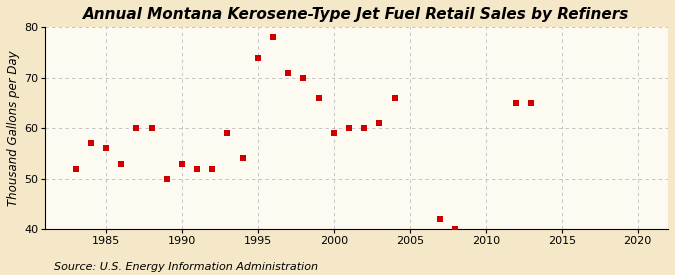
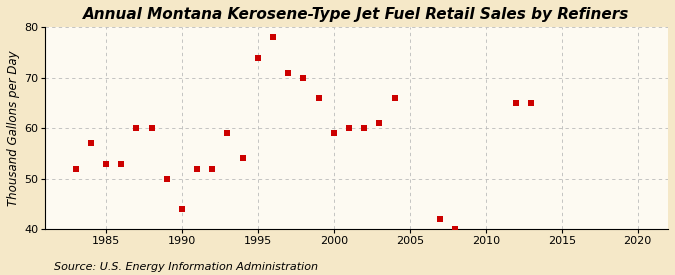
1985: 56 -> 53
1990: 53 -> 44
